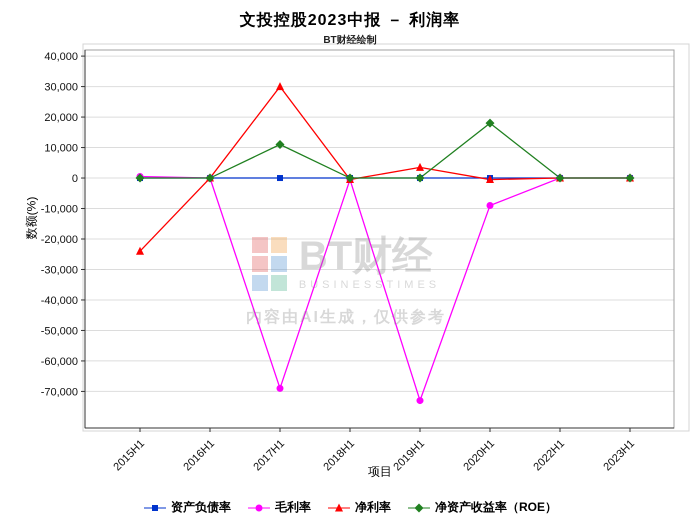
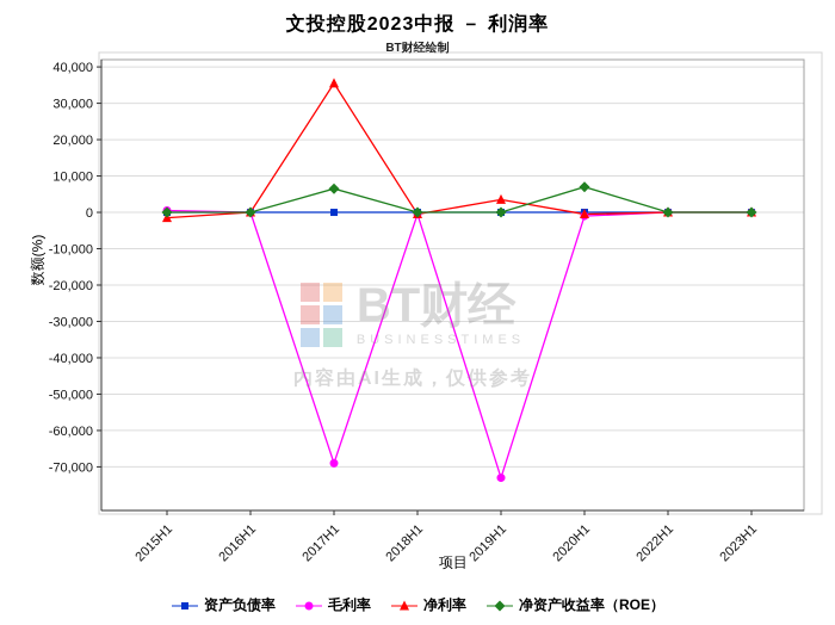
净利率/2015H1: -24000 -> -2000
净利率/2017H1: 30000 -> 36000
净资产收益率（ROE）/2017H1: 11000 -> 6000
毛利率/2020H1: -9000 -> -1000
净资产收益率（ROE）/2020H1: 18000 -> 7000
